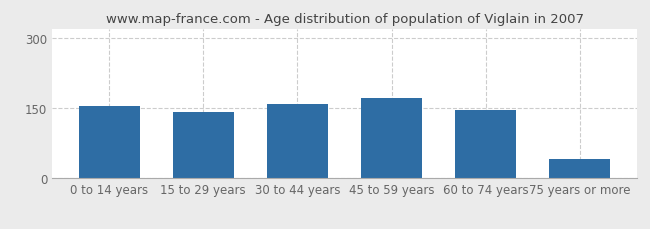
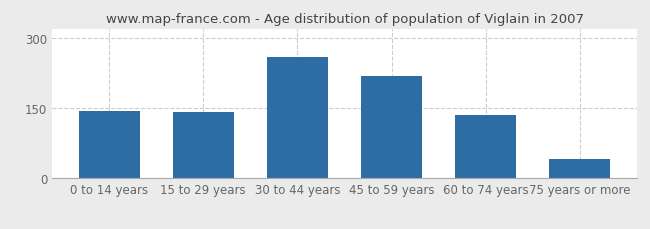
0 to 14 years: 156 -> 145
30 to 44 years: 160 -> 260
45 to 59 years: 172 -> 220
60 to 74 years: 146 -> 135
